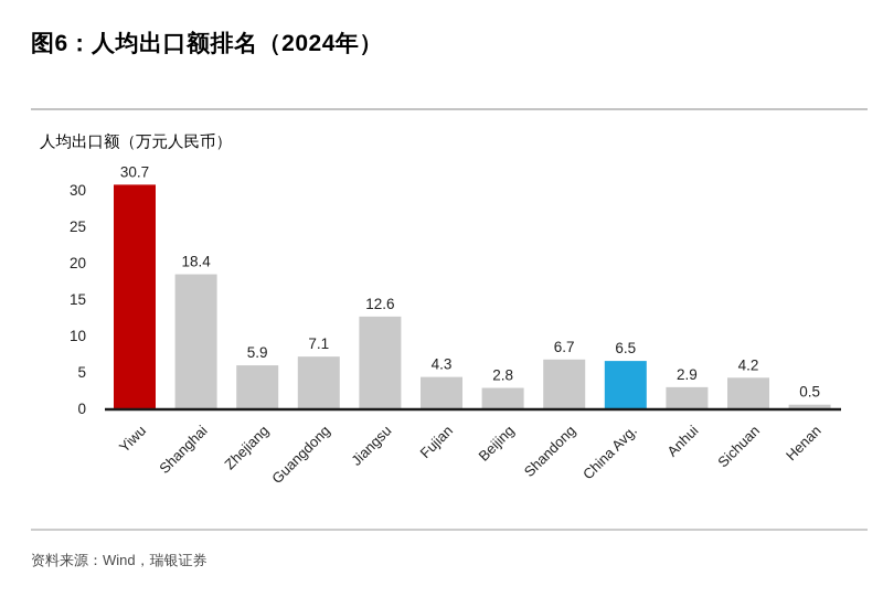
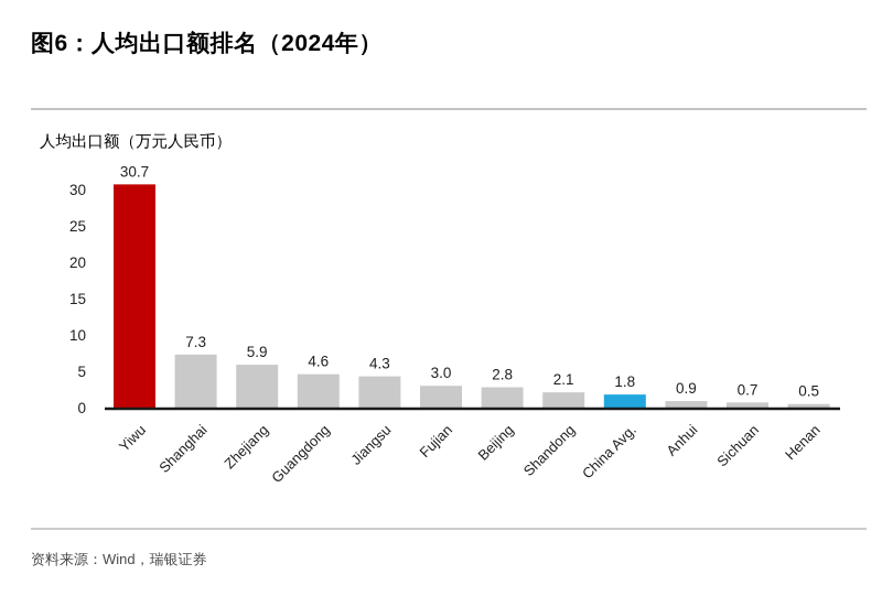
Shanghai: 18.4 -> 7.3
Guangdong: 7.1 -> 4.6
Jiangsu: 12.6 -> 4.3
Fujian: 4.3 -> 3.0
Shandong: 6.7 -> 2.1
China Avg.: 6.5 -> 1.8
Anhui: 2.9 -> 0.9
Sichuan: 4.2 -> 0.7
